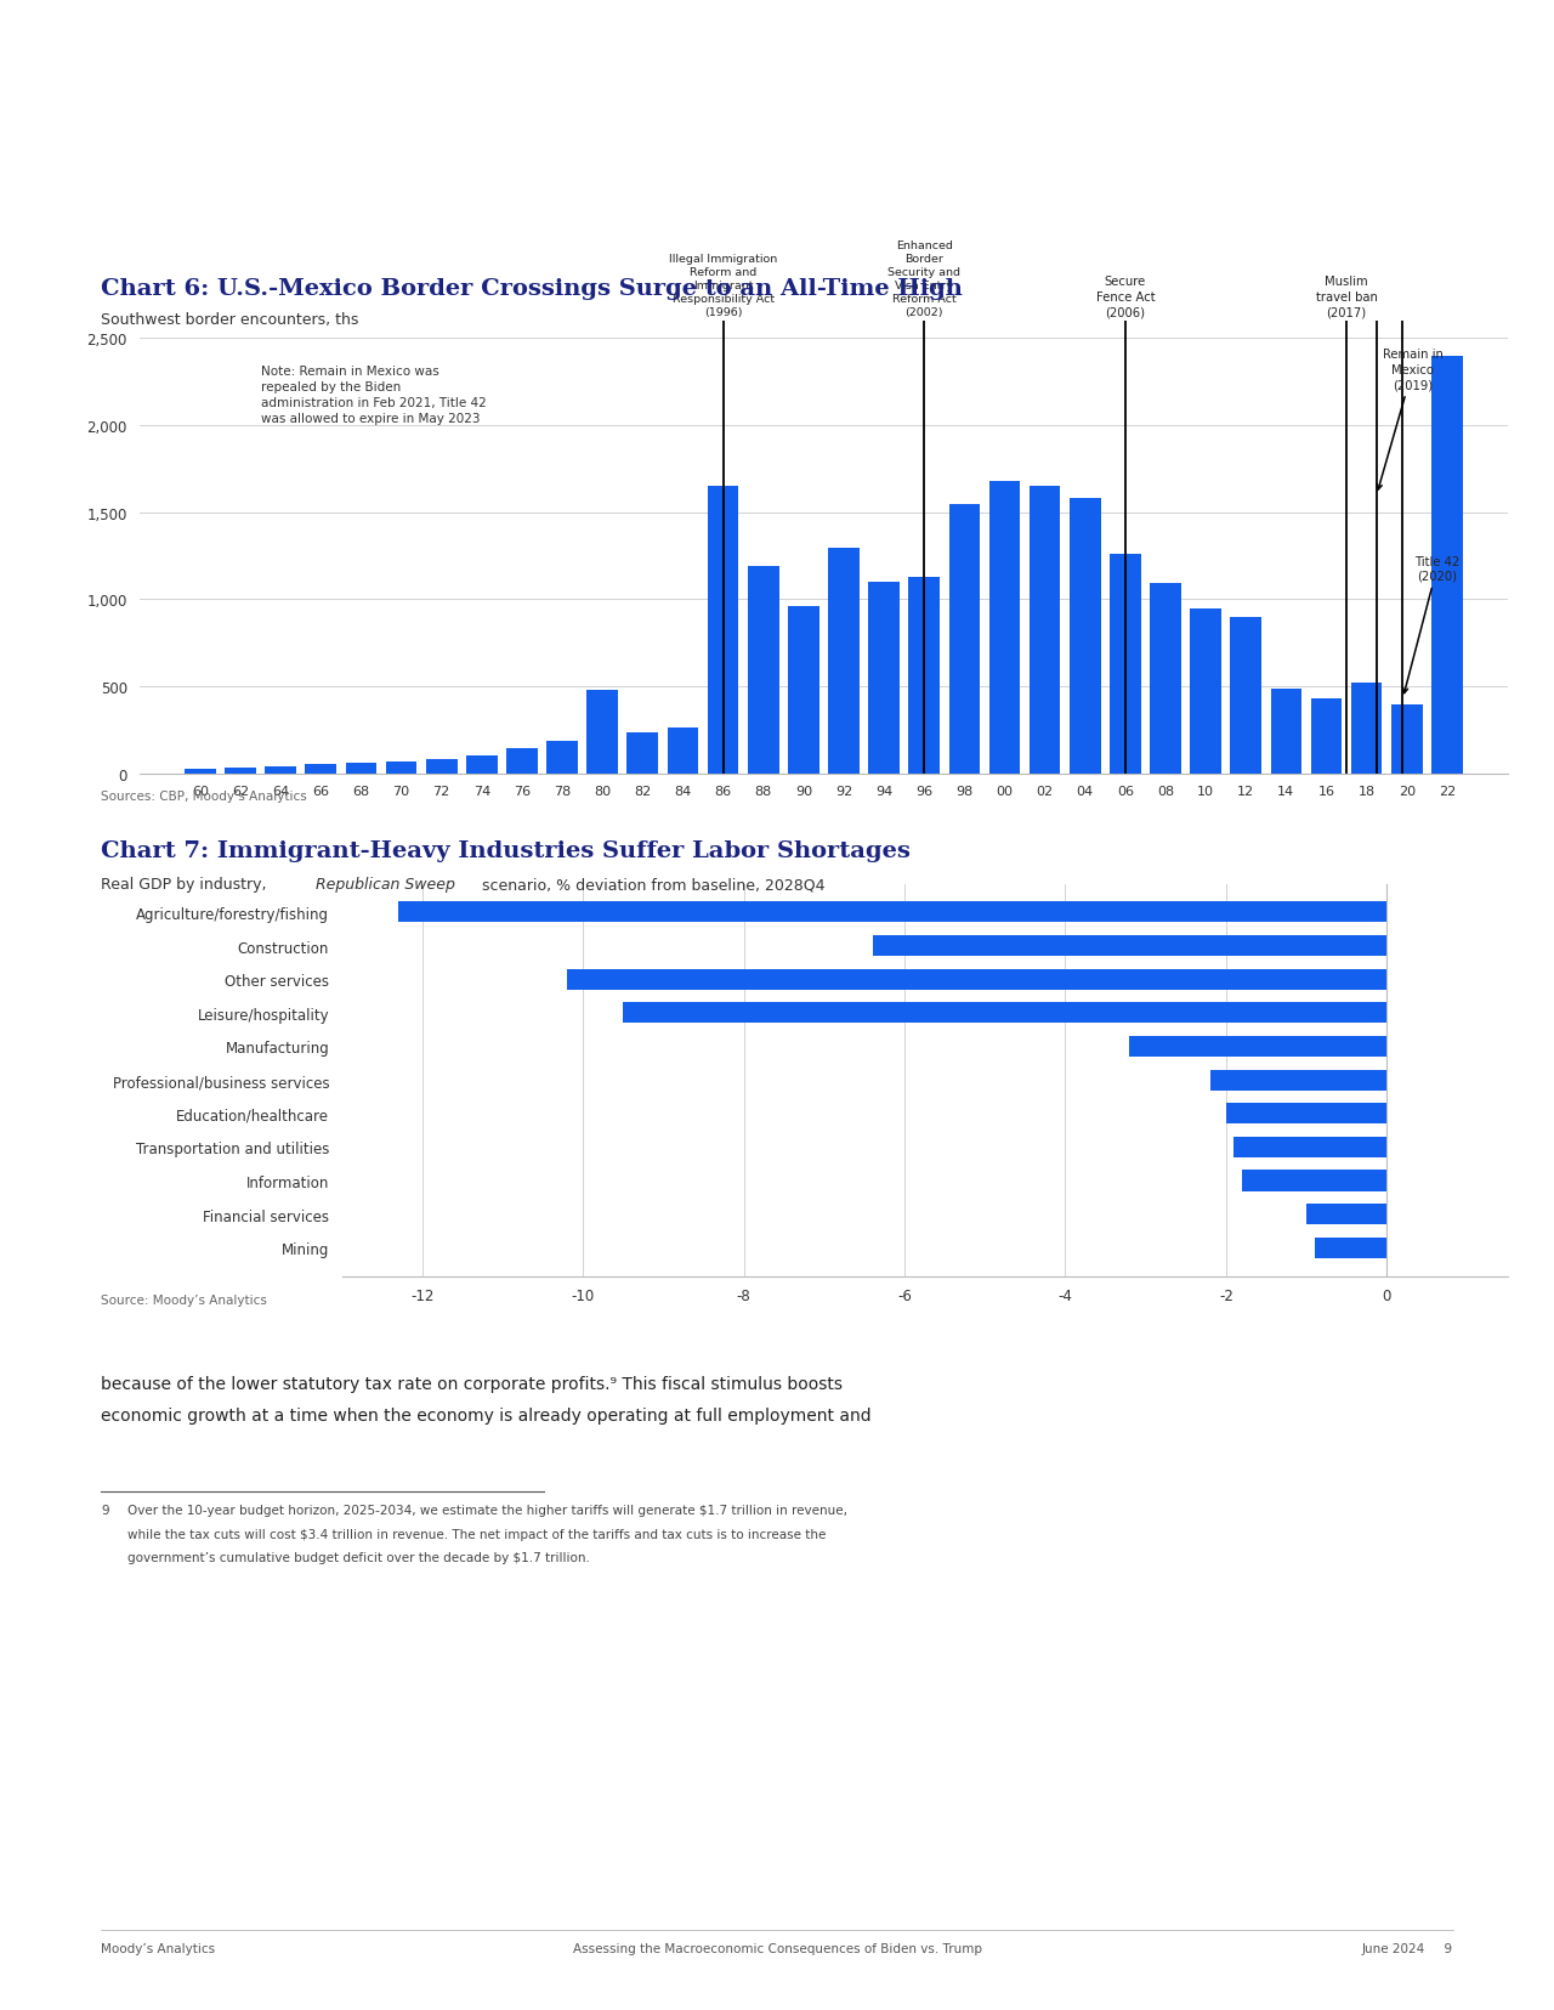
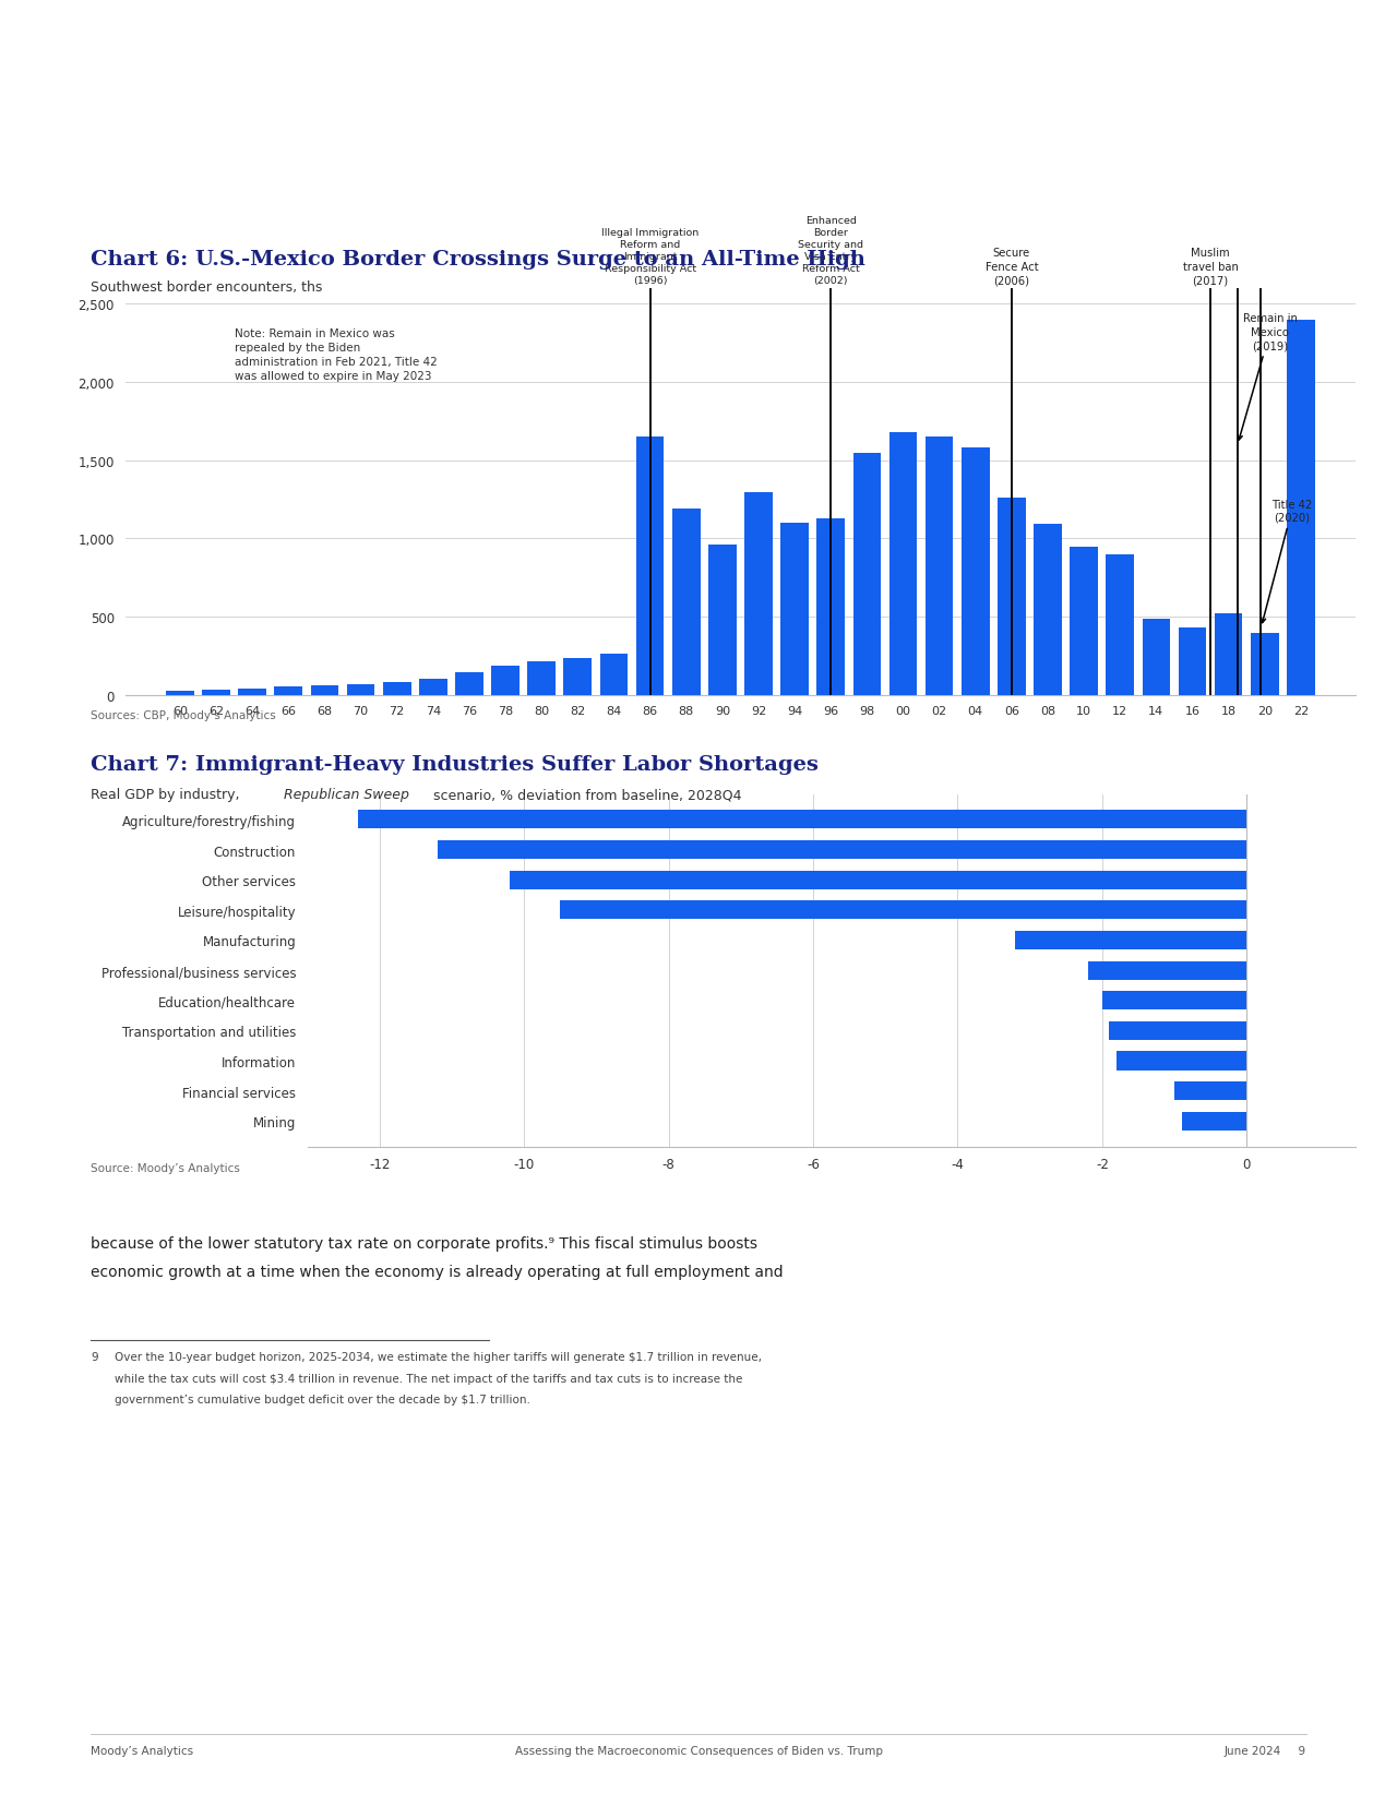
80: 480 -> 220
Construction: -6.4 -> -11.2
